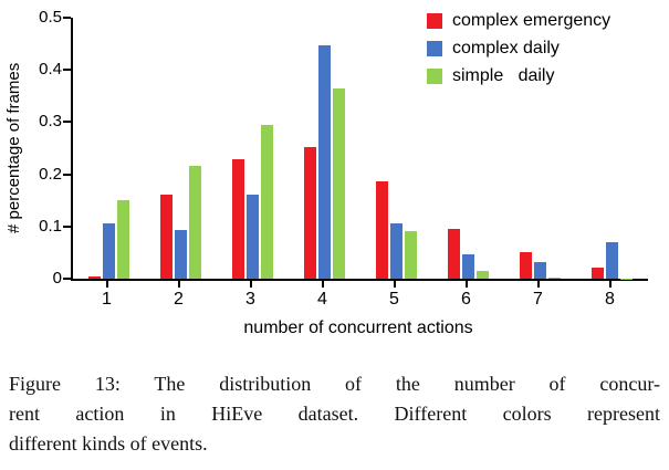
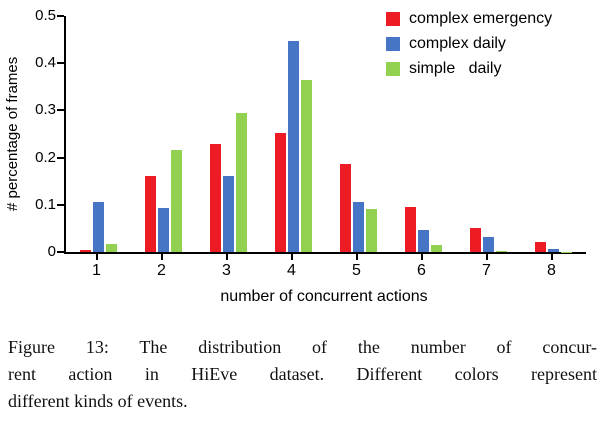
simple daily/1: 0.15 -> 0.02
complex daily/8: 0.07 -> 0.01
